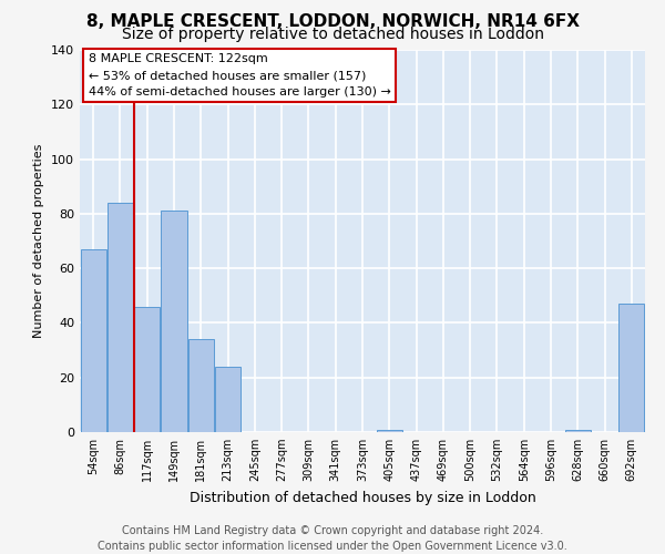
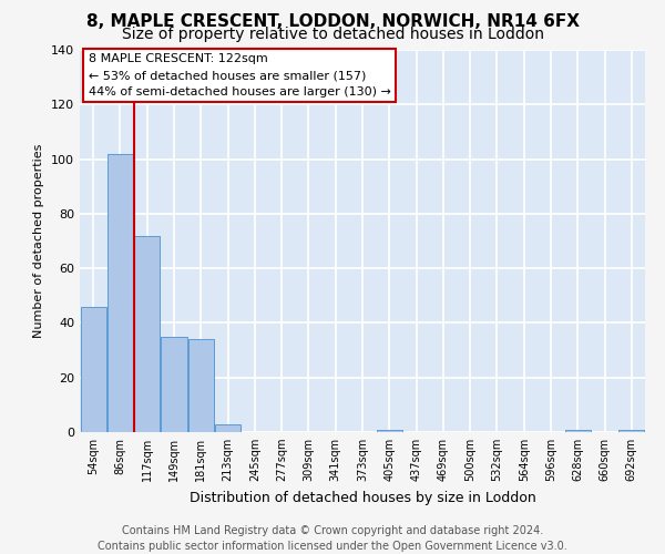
54sqm: 67 -> 46
86sqm: 84 -> 102
117sqm: 46 -> 72
149sqm: 81 -> 35
213sqm: 24 -> 3
692sqm: 47 -> 1
